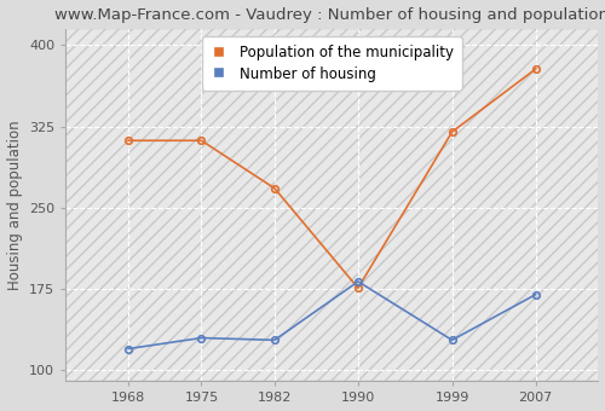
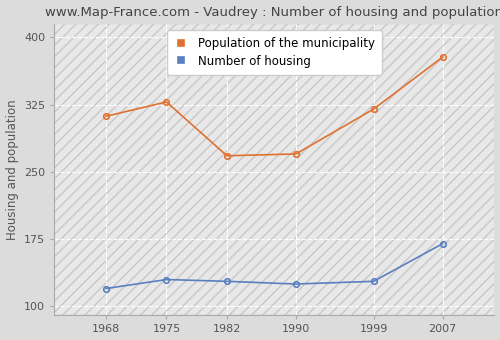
Population of the municipality/1975: 312 -> 328
Number of housing/1990: 182 -> 125
Population of the municipality/1990: 176 -> 270
